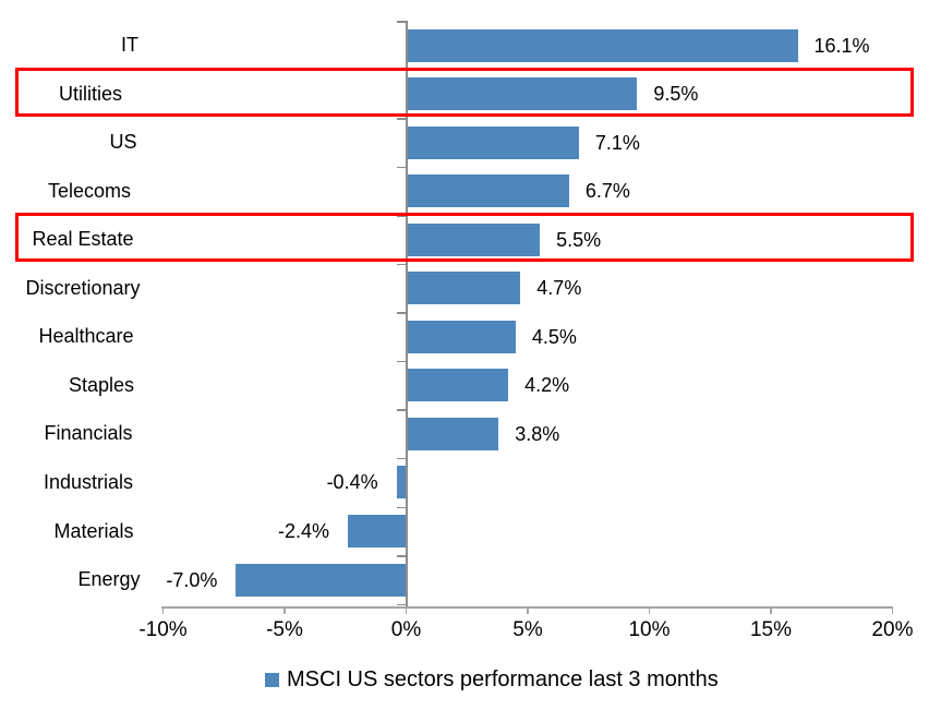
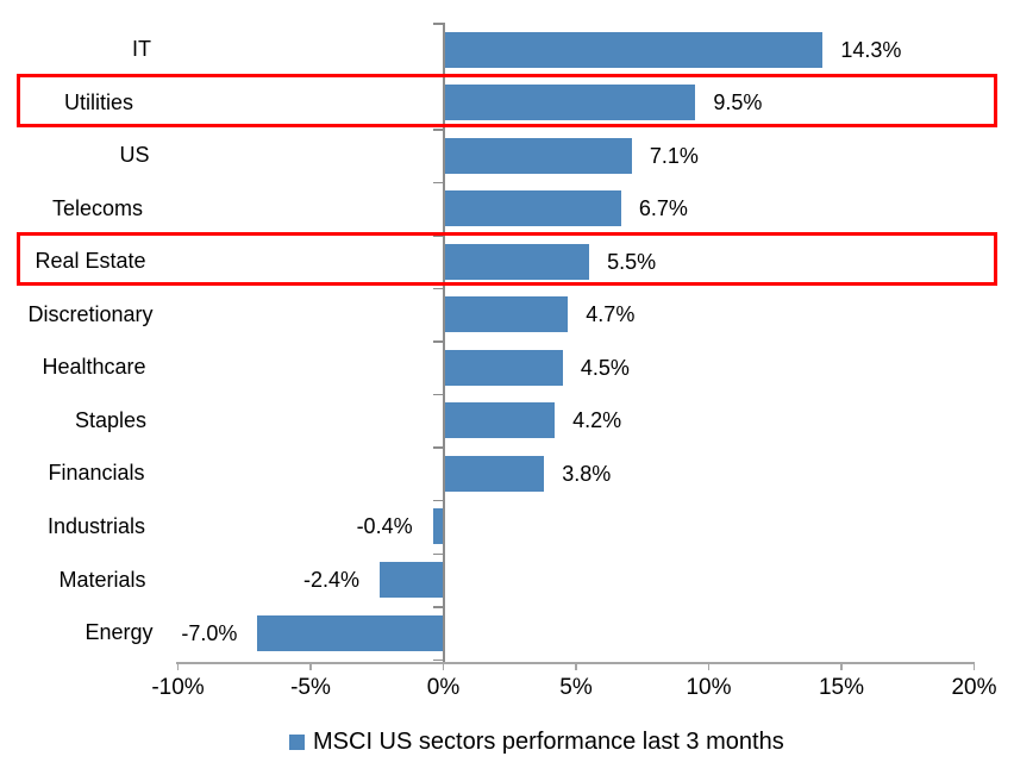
IT: 16.1% -> 14.3%
